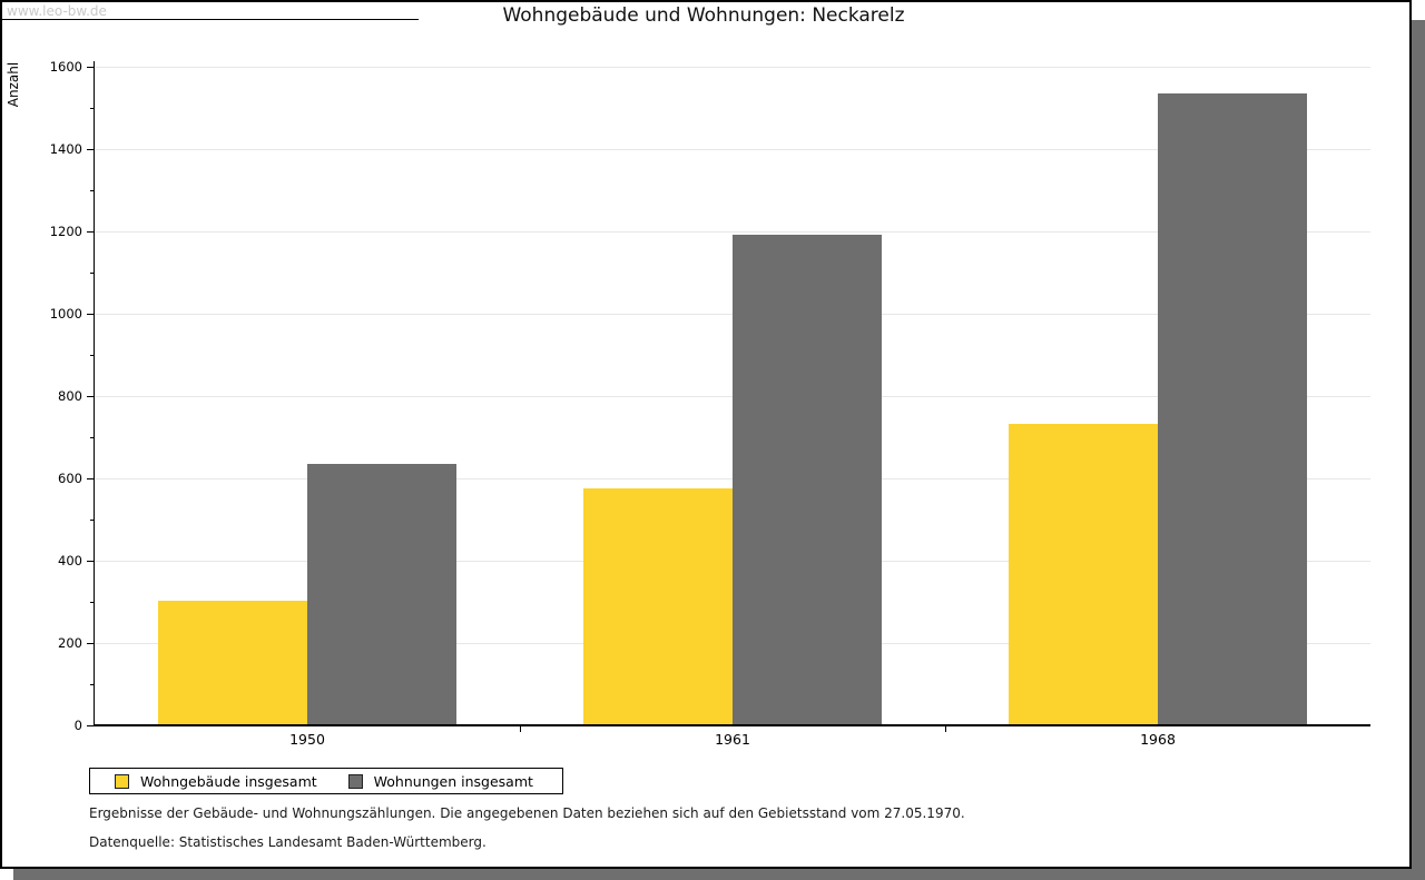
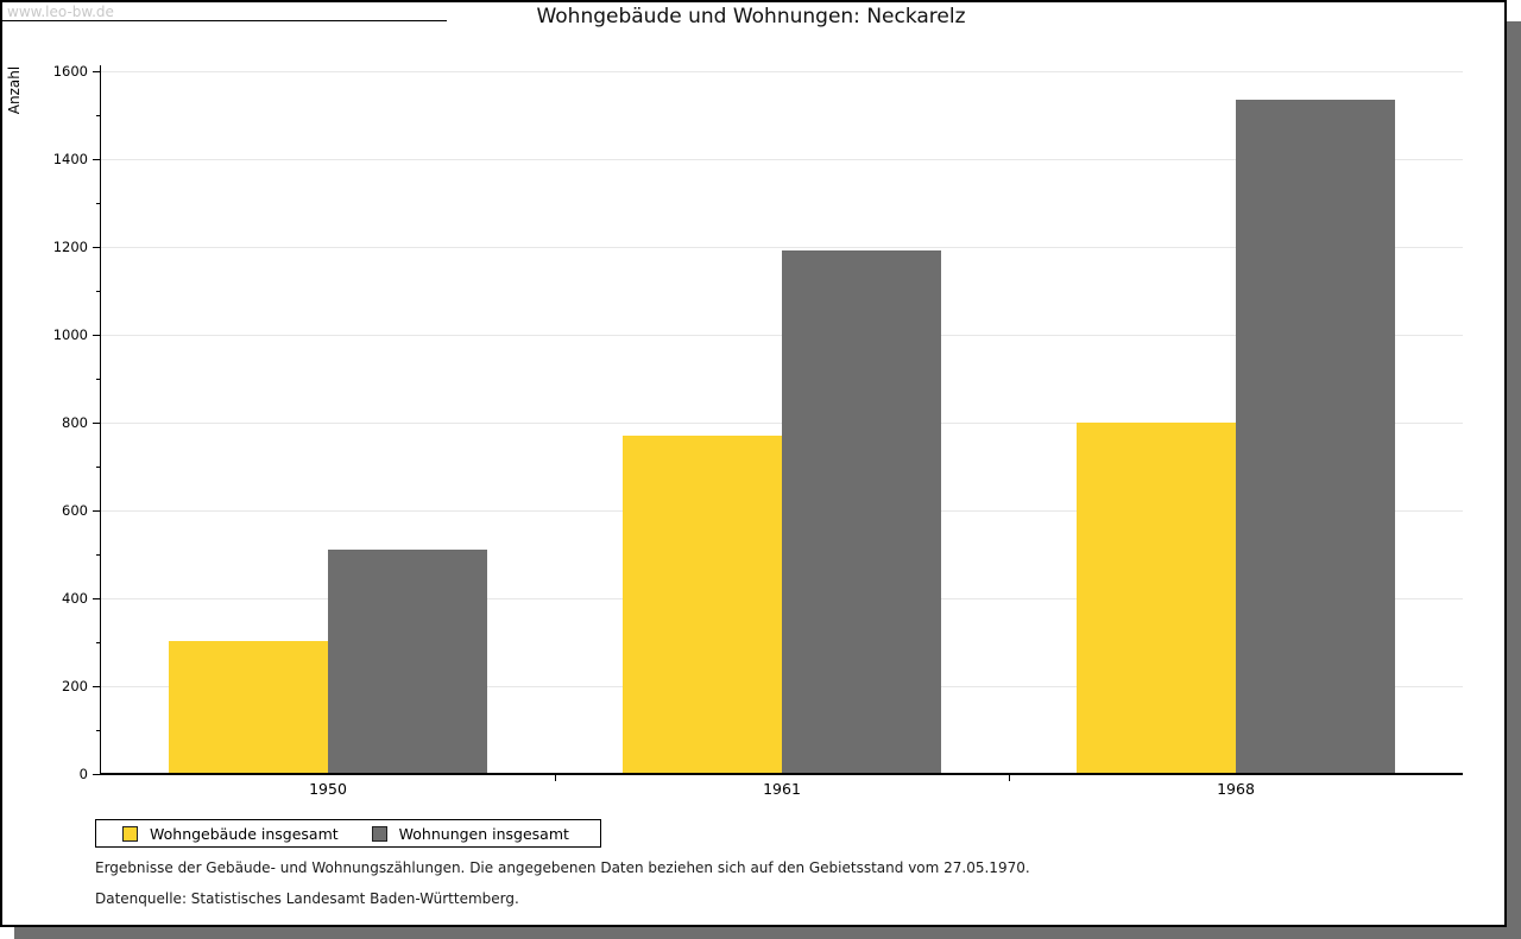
Wohnungen insgesamt/1950: 640 -> 510
Wohngebäude insgesamt/1961: 580 -> 770
Wohngebäude insgesamt/1968: 730 -> 800
